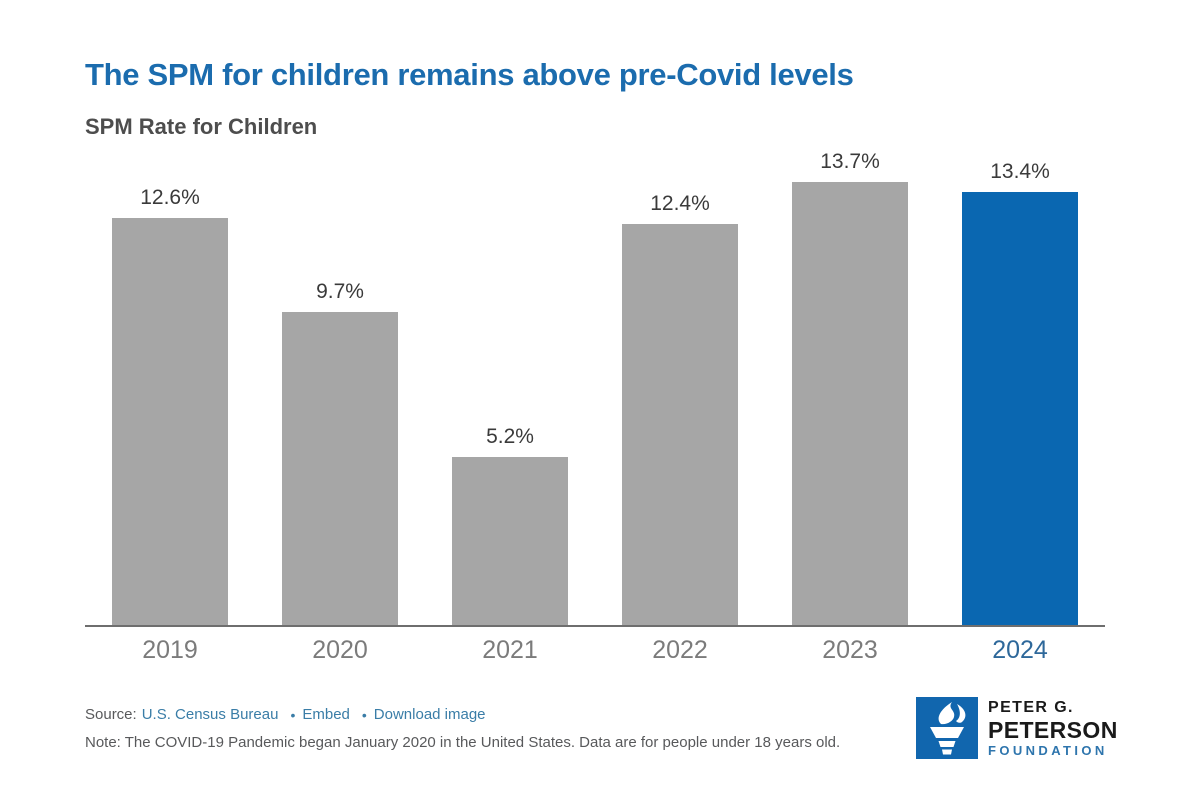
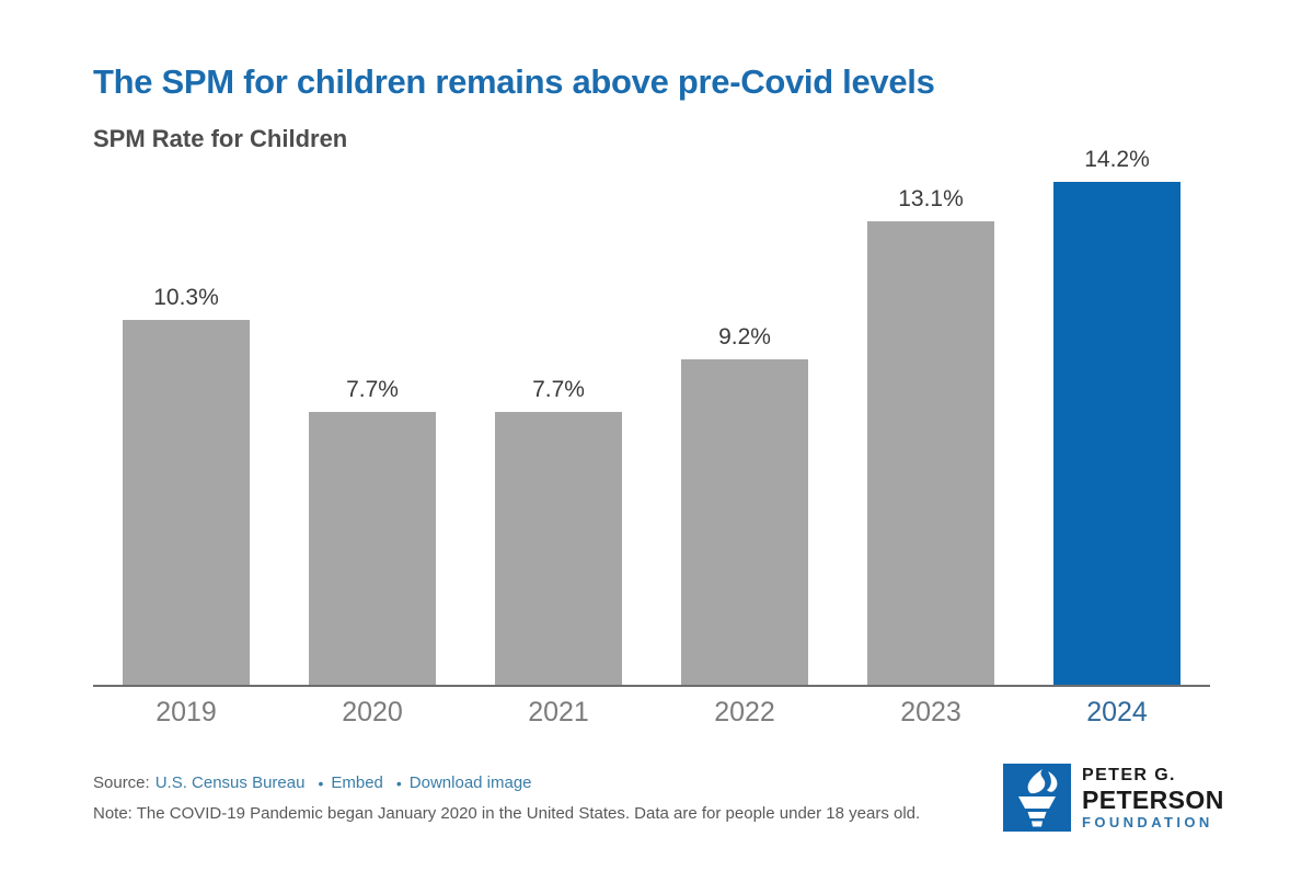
2019: 12.6% -> 10.3%
2020: 9.7% -> 7.7%
2021: 5.2% -> 7.7%
2022: 12.4% -> 9.2%
2023: 13.7% -> 13.1%
2024: 13.4% -> 14.2%
